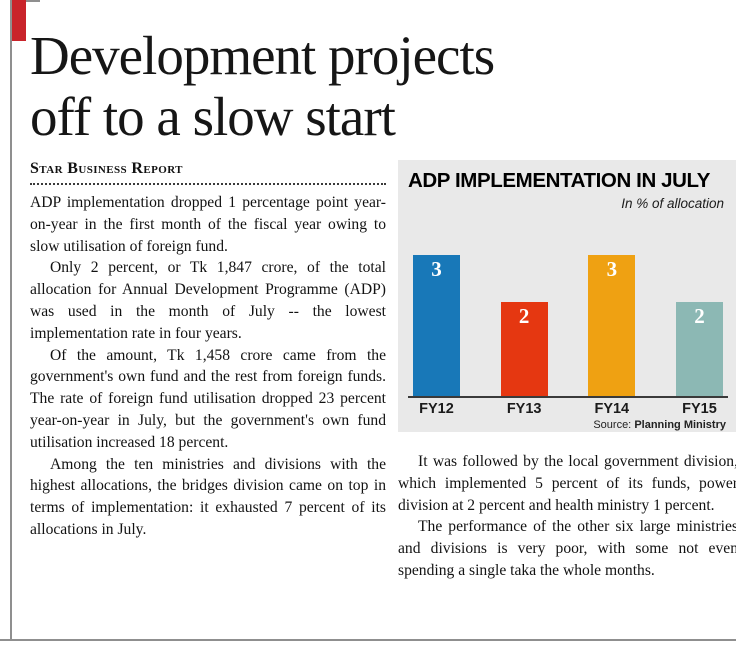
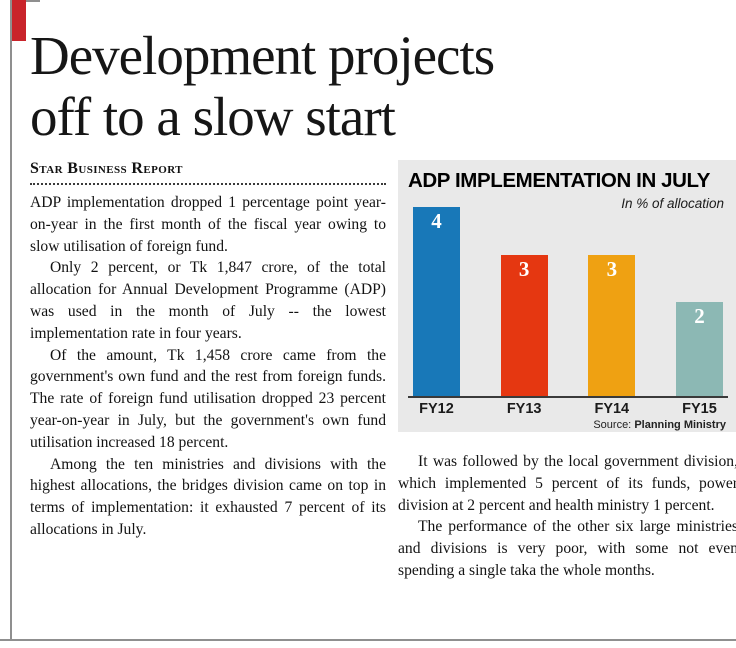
FY12: 3 -> 4
FY13: 2 -> 3
